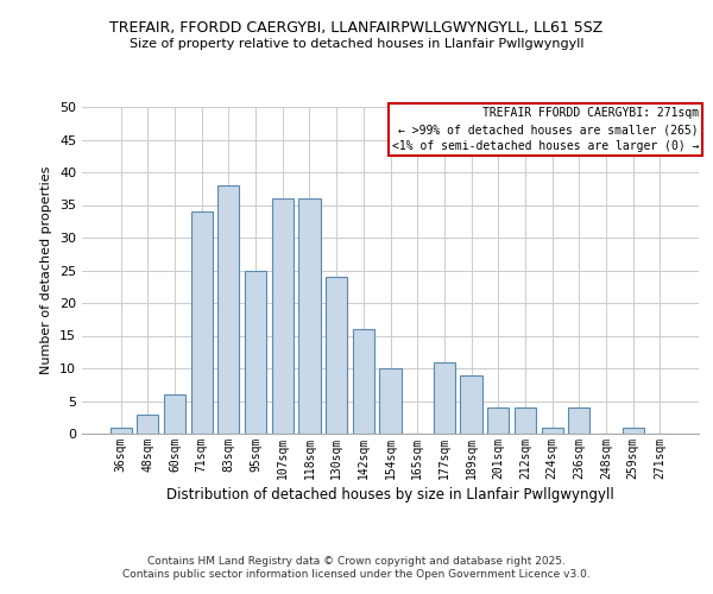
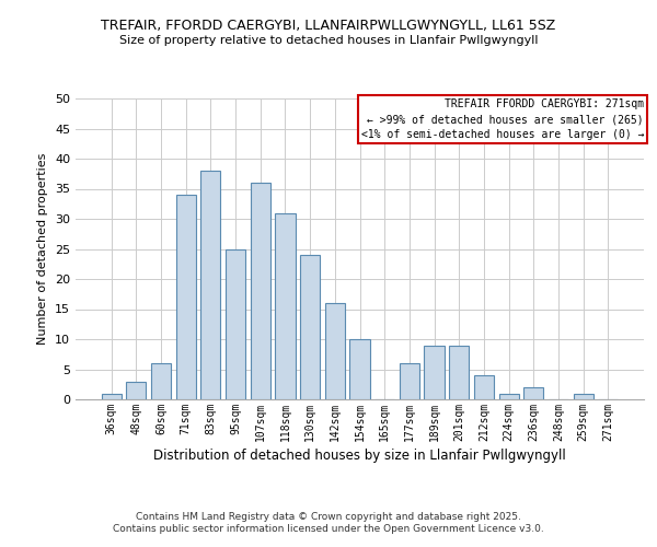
118sqm: 36 -> 31
177sqm: 11 -> 6
201sqm: 4 -> 9
236sqm: 4 -> 2
